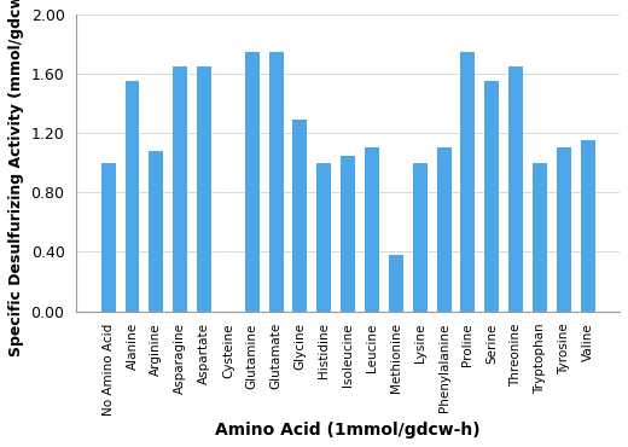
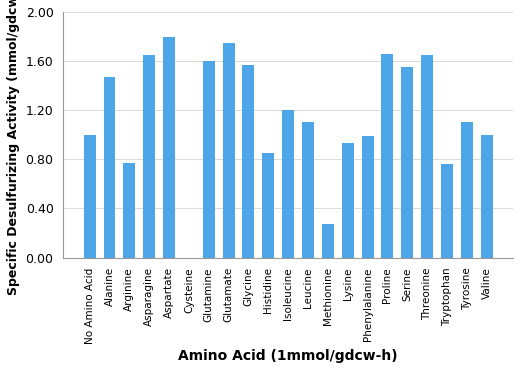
Alanine: 1.55 -> 1.47
Arginine: 1.08 -> 0.77
Aspartate: 1.65 -> 1.80
Glutamine: 1.75 -> 1.60
Glycine: 1.29 -> 1.57
Histidine: 1.00 -> 0.85
Isoleucine: 1.05 -> 1.20
Methionine: 0.38 -> 0.27
Lysine: 1.00 -> 0.93
Phenylalanine: 1.10 -> 0.99
Proline: 1.75 -> 1.66
Tryptophan: 1.00 -> 0.76
Valine: 1.15 -> 1.00
